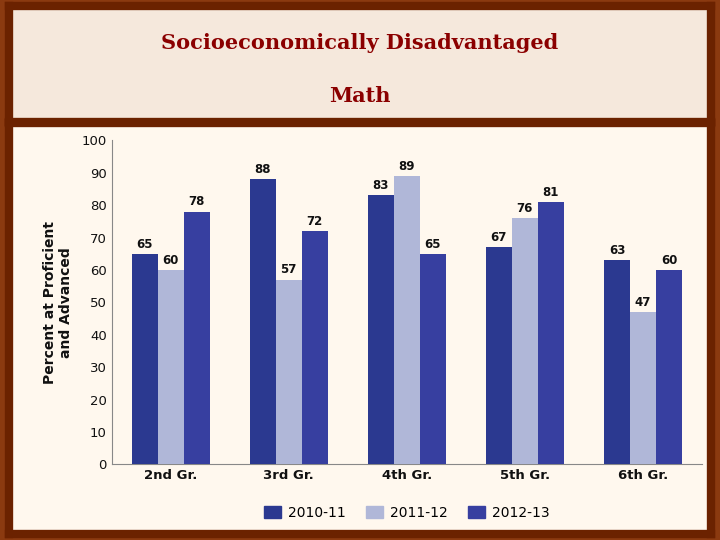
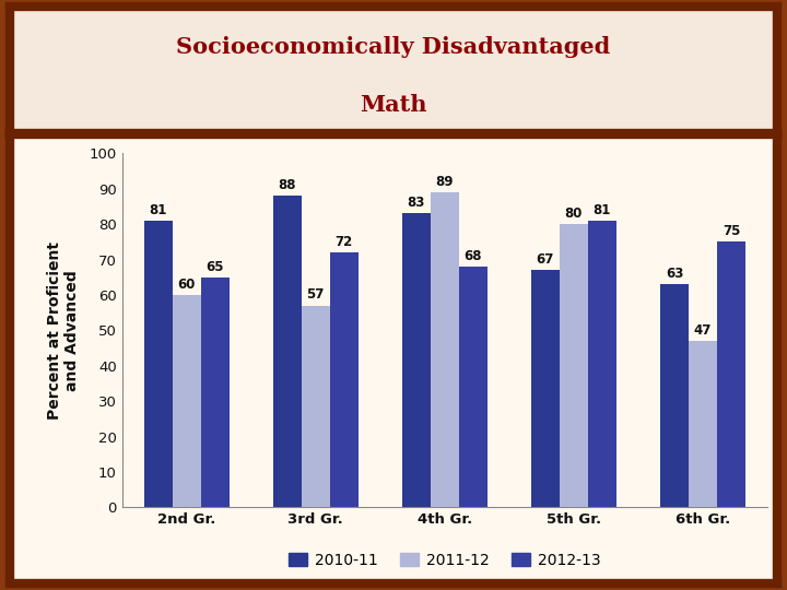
2010-11/2nd Gr.: 65 -> 81
2012-13/2nd Gr.: 78 -> 65
2012-13/4th Gr.: 65 -> 68
2011-12/5th Gr.: 76 -> 80
2012-13/6th Gr.: 60 -> 75
